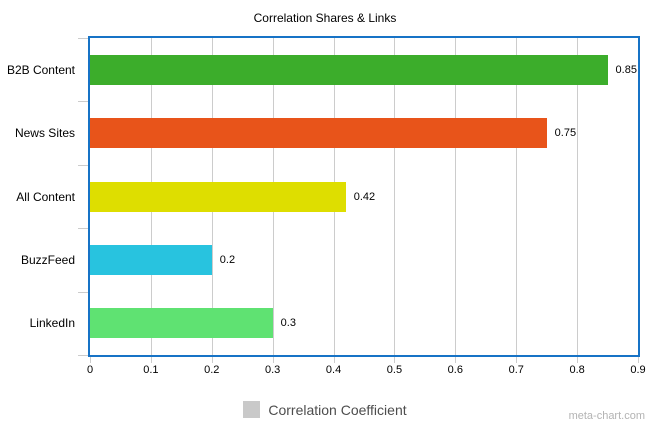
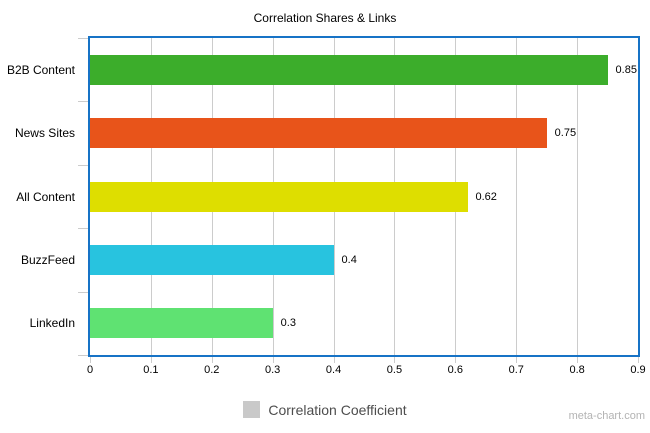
All Content: 0.42 -> 0.62
BuzzFeed: 0.2 -> 0.4
